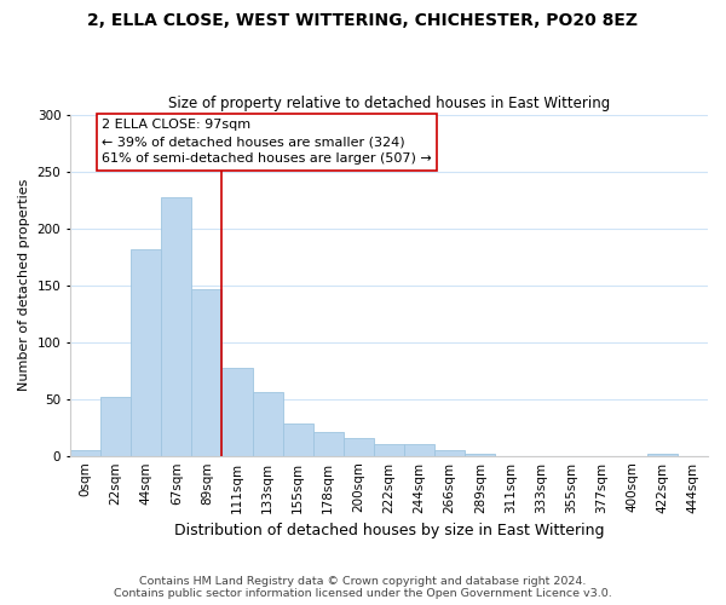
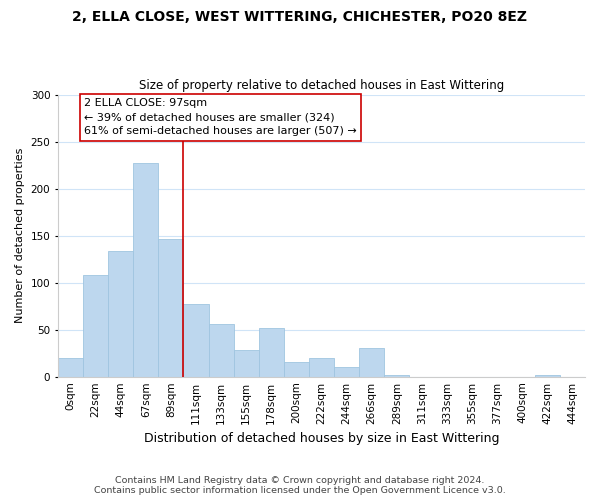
0sqm: 5 -> 20
22sqm: 52 -> 108
44sqm: 181 -> 134
178sqm: 21 -> 52
222sqm: 10 -> 20
266sqm: 5 -> 30
